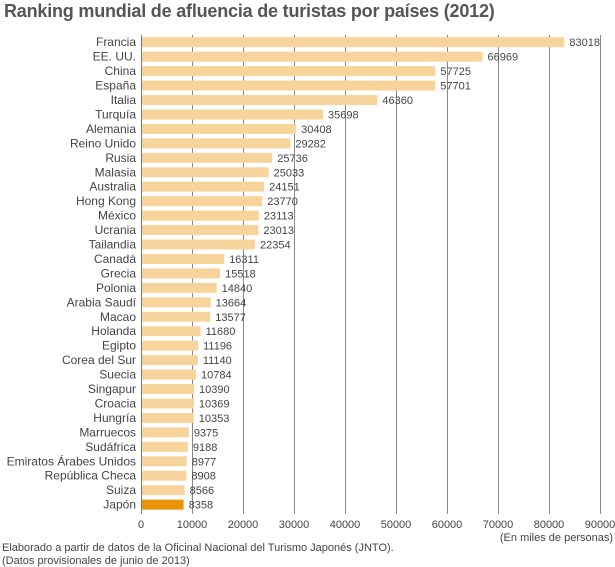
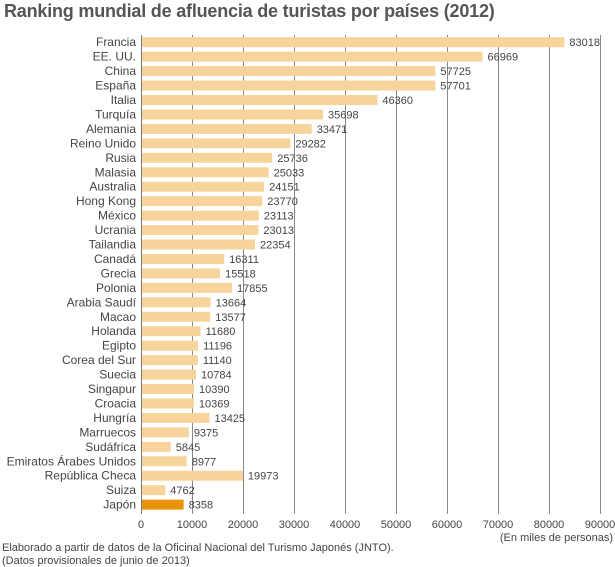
Alemania: 30408 -> 33471
Polonia: 14840 -> 17855
Hungría: 10353 -> 13425
Sudáfrica: 9188 -> 5845
República Checa: 8908 -> 19973
Suiza: 8566 -> 4762
